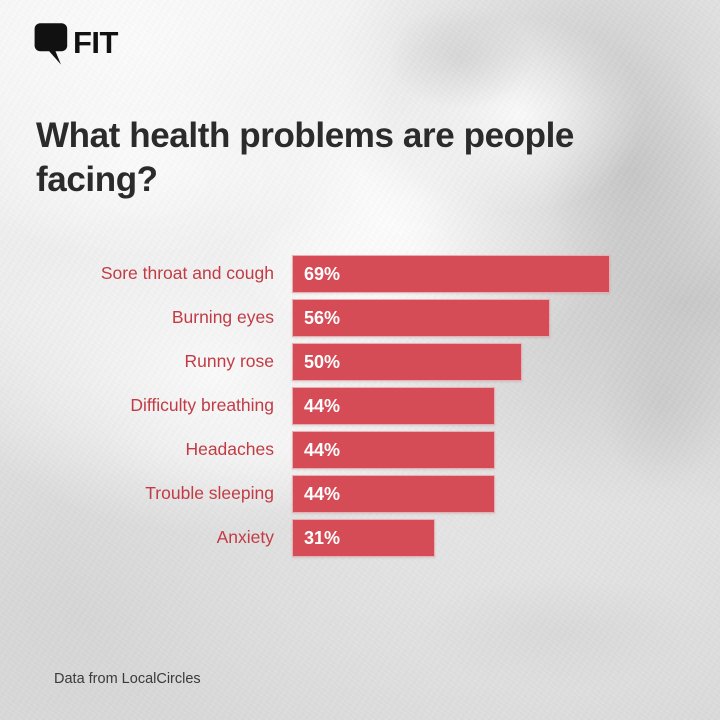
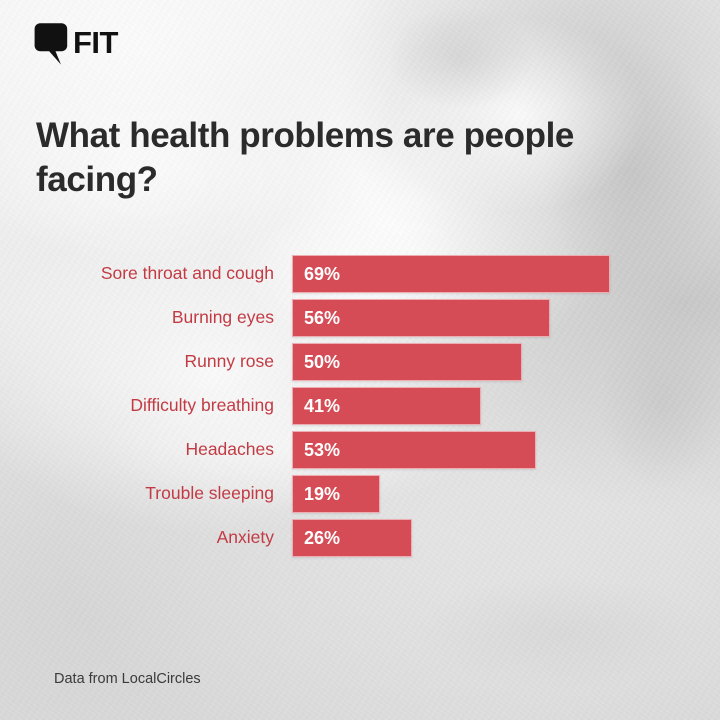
Difficulty breathing: 44% -> 41%
Headaches: 44% -> 53%
Trouble sleeping: 44% -> 19%
Anxiety: 31% -> 26%
